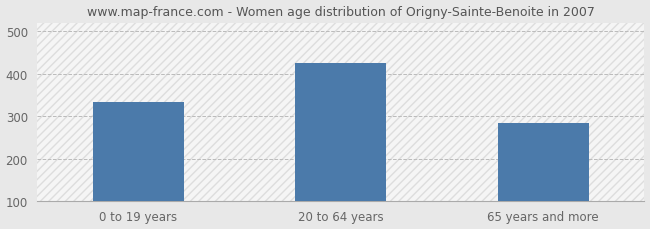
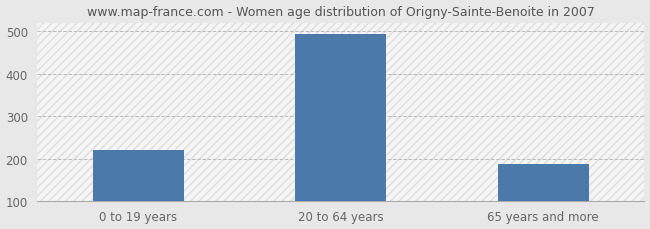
0 to 19 years: 335 -> 220
20 to 64 years: 425 -> 495
65 years and more: 285 -> 187
